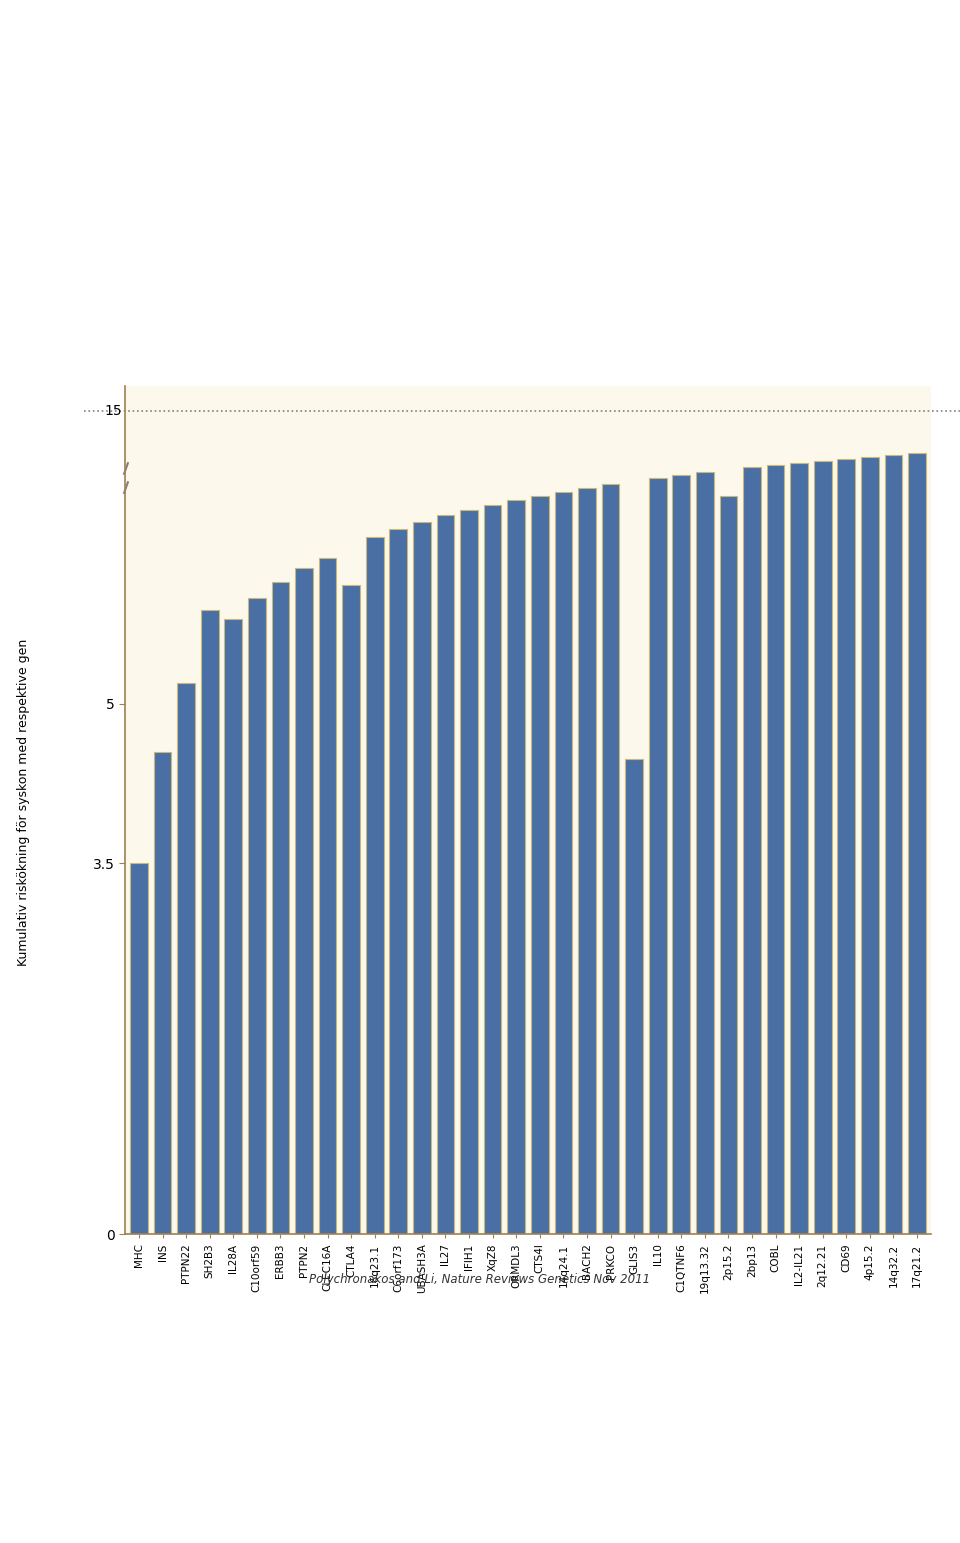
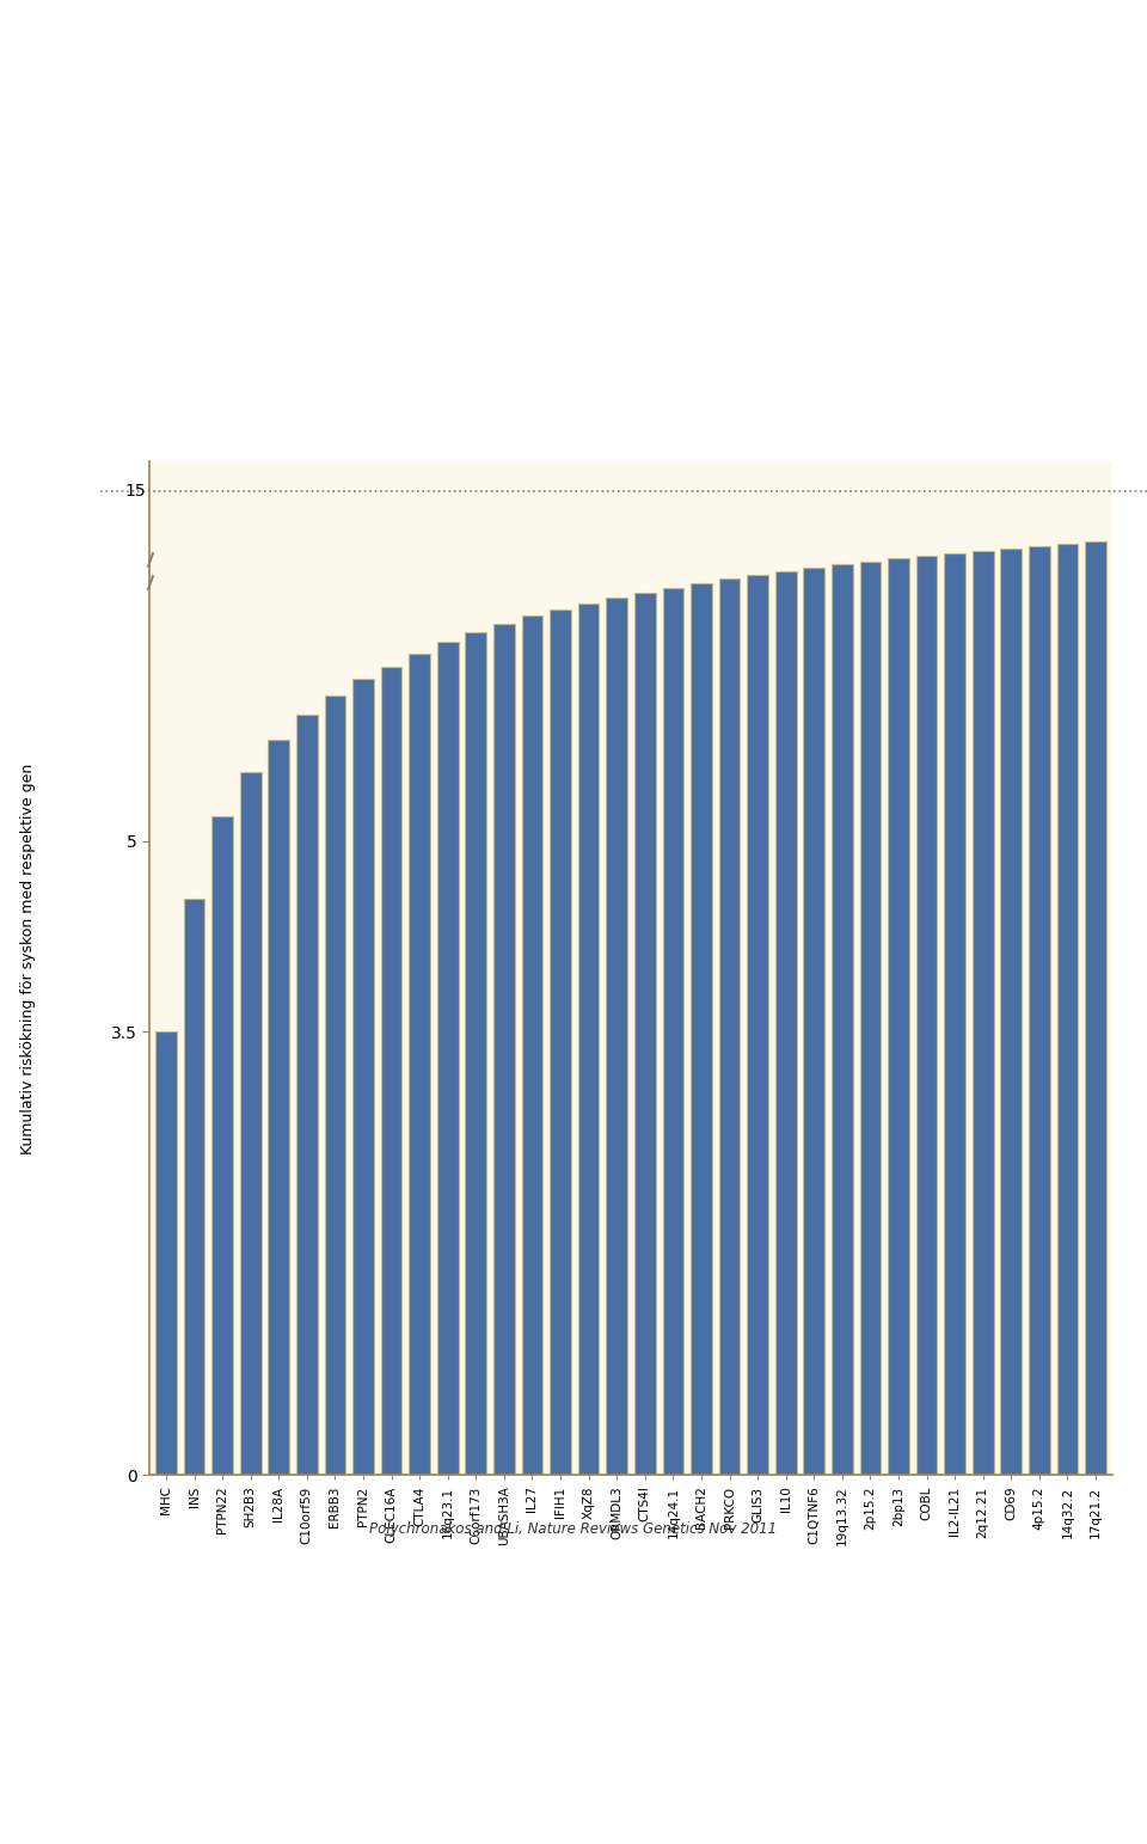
SH2B3: 5.89 -> 5.55
CTLA4: 6.12 -> 6.48
GLIS3: 4.48 -> 7.10
2p15.2: 6.96 -> 7.21
